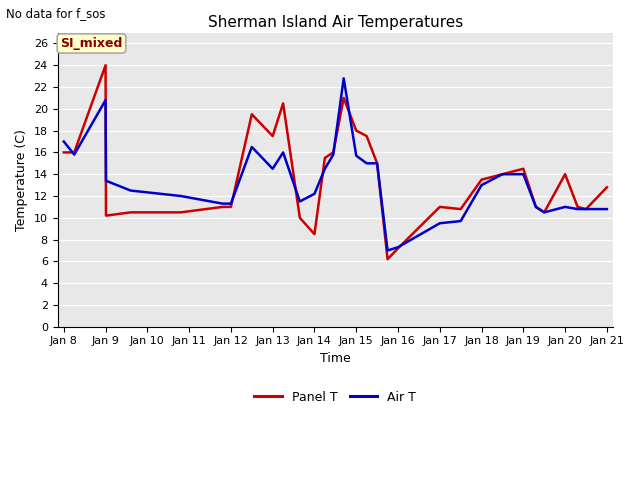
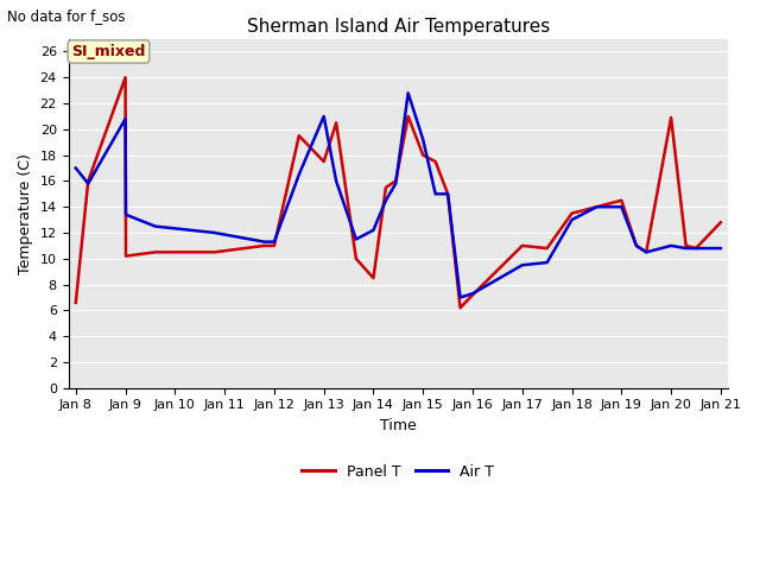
Panel T/Jan 8: 16.0 -> 6.6
Air T/Jan 13: 14.5 -> 21.0
Air T/Jan 15: 15.7 -> 19.2
Panel T/Jan 20: 14.0 -> 20.9
